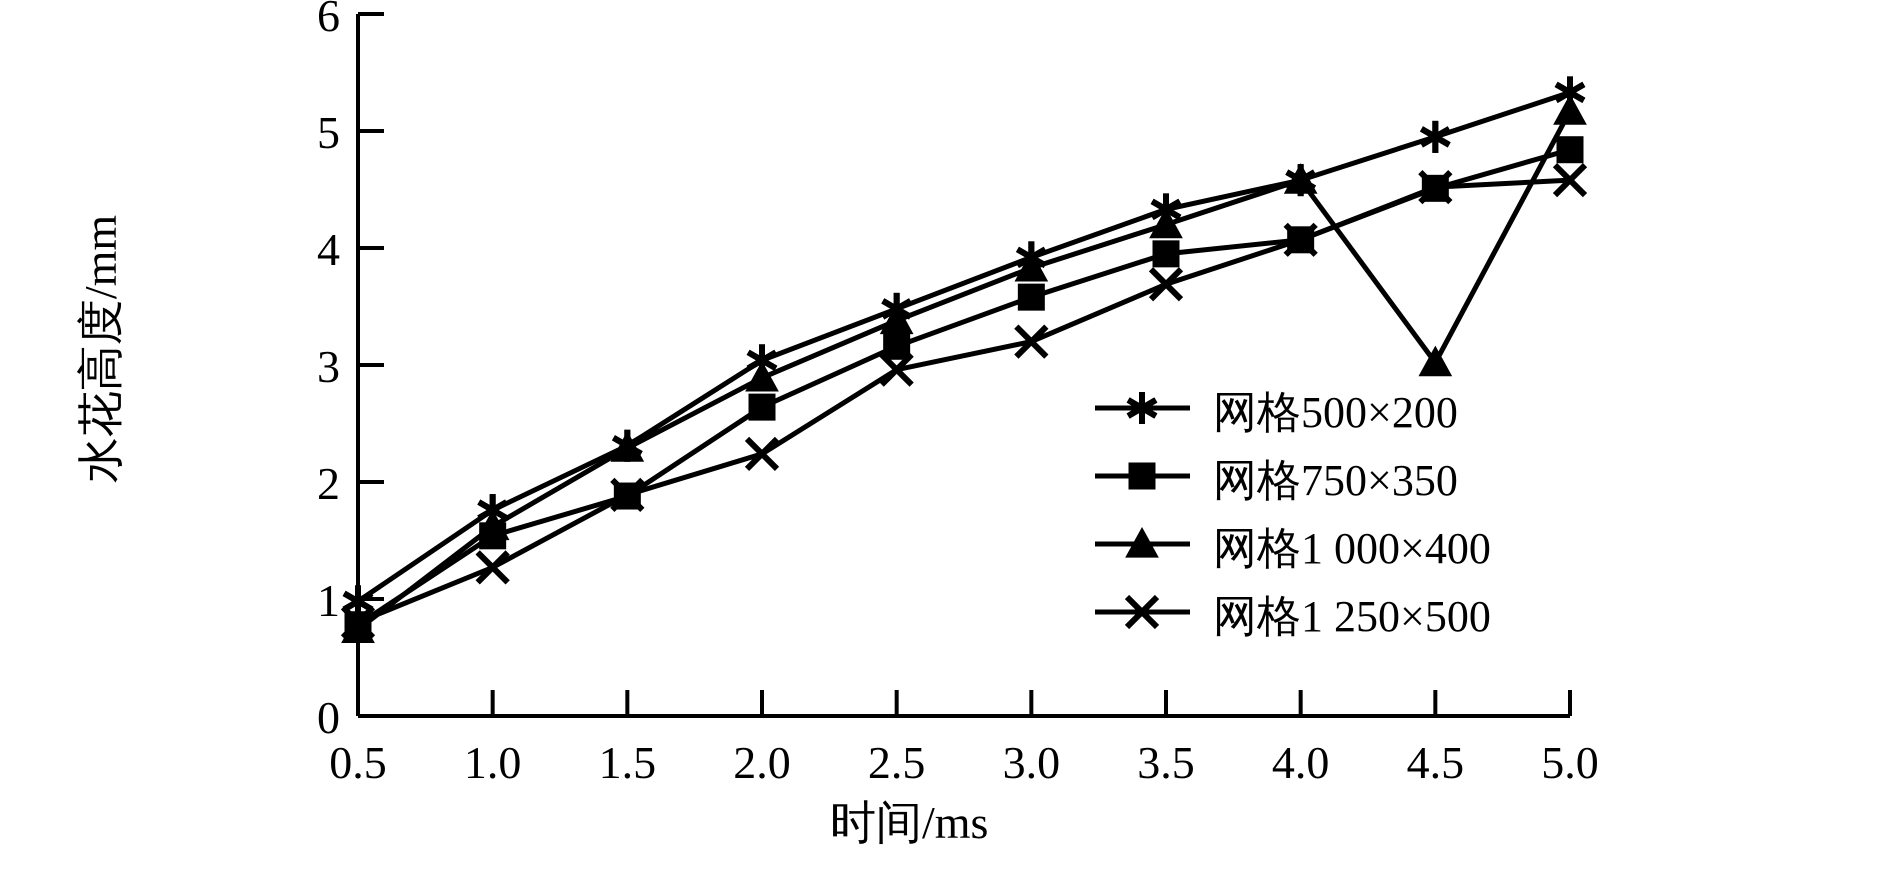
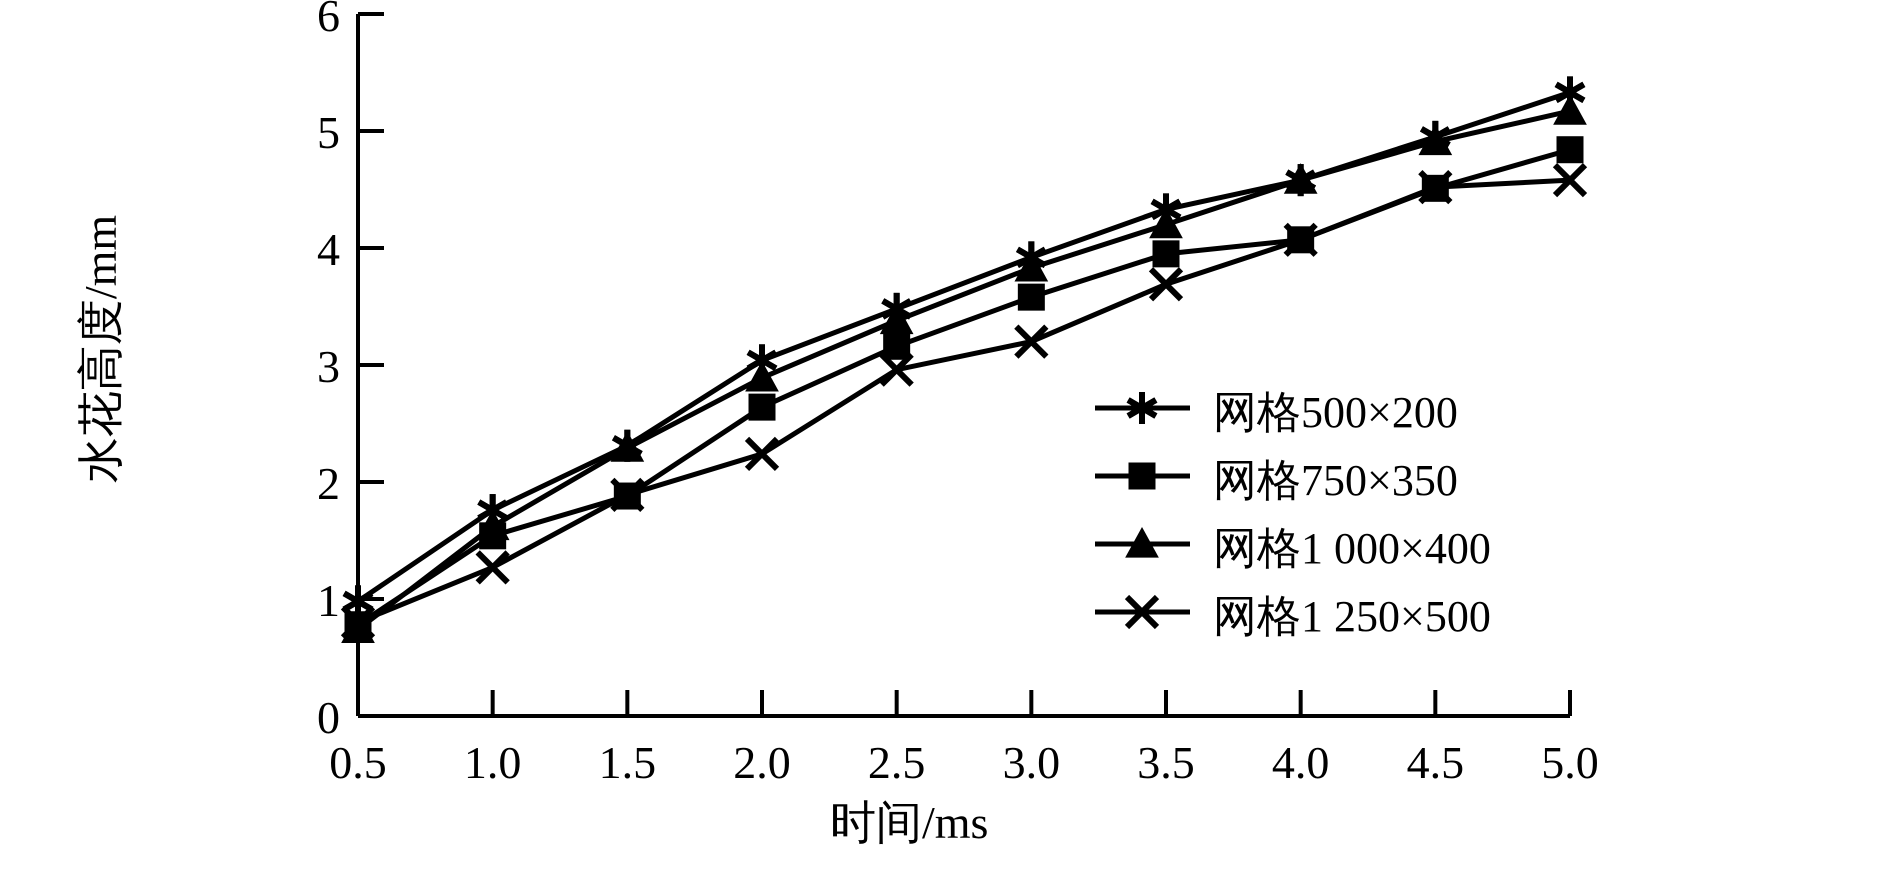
网格1 000×400/4.5: 3.02 -> 4.91
